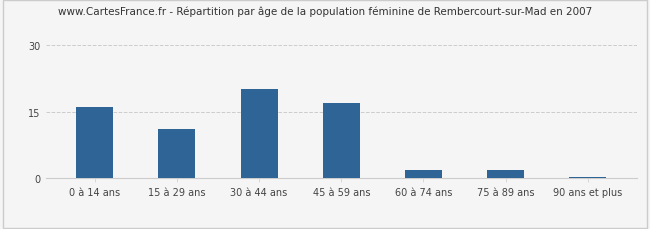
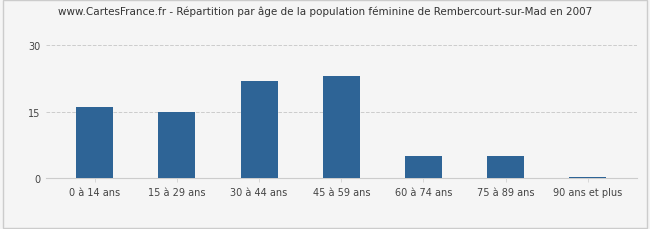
15 à 29 ans: 11.0 -> 15.0
30 à 44 ans: 20.0 -> 22.0
45 à 59 ans: 17.0 -> 23.0
60 à 74 ans: 2.0 -> 5.0
75 à 89 ans: 2.0 -> 5.0
